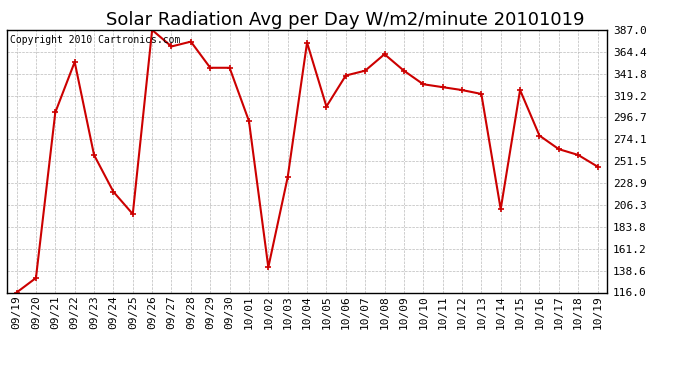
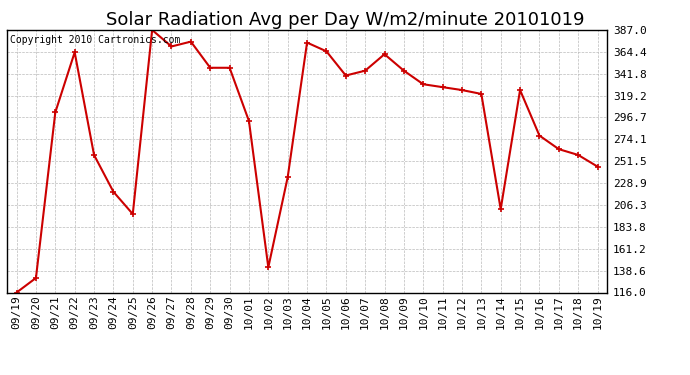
09/22: 354 -> 364
10/05: 308 -> 365
